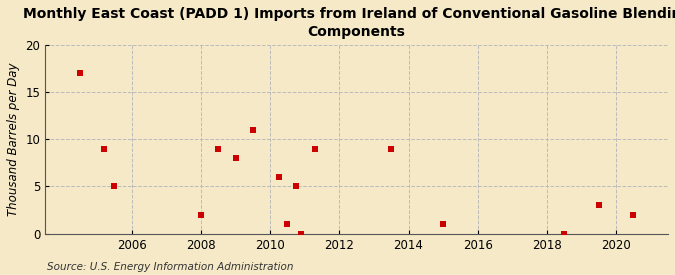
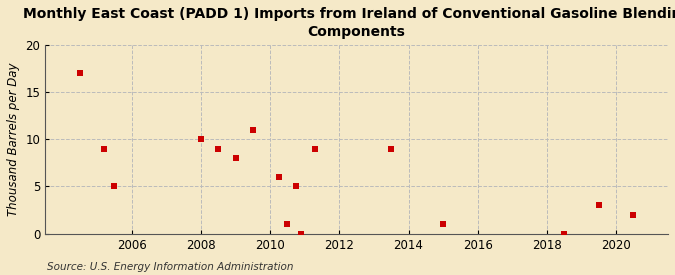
2008: 2 -> 10
